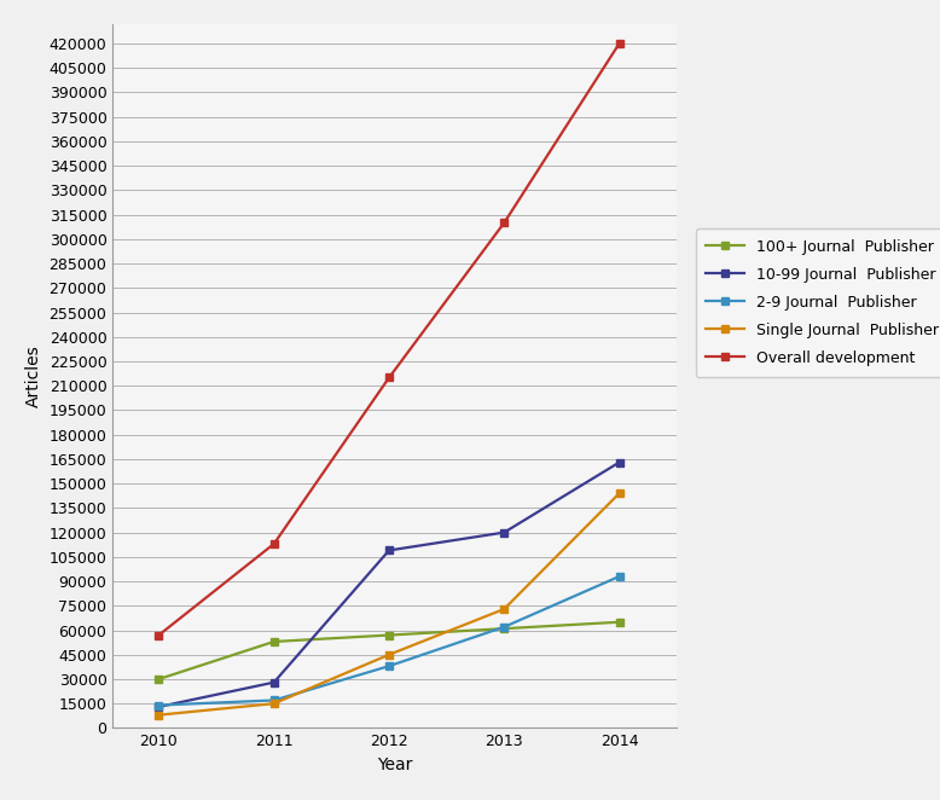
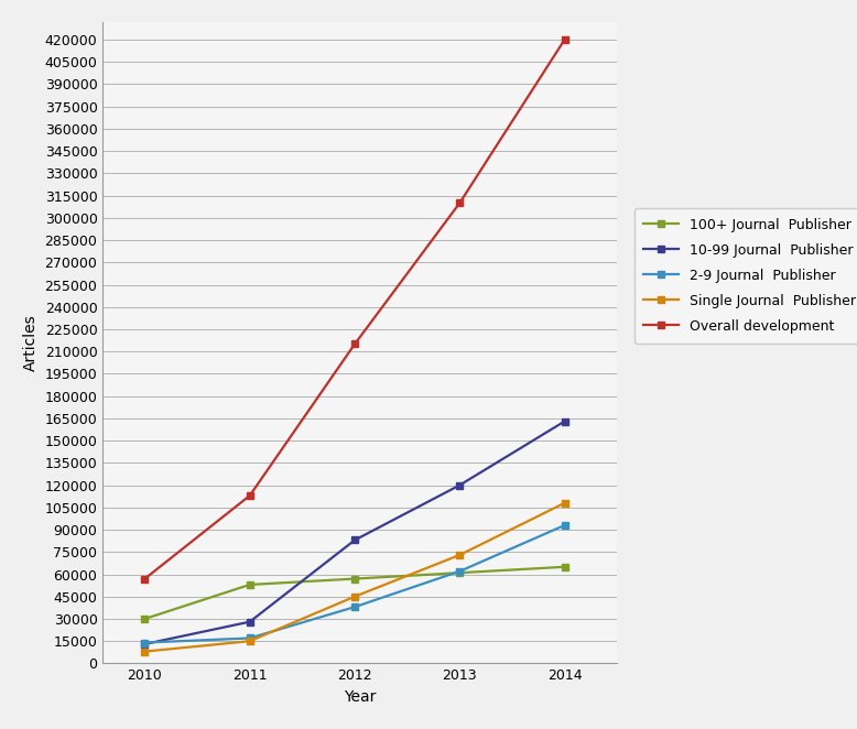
10-99 Journal Publisher/2012: 109000 -> 83000
Single Journal Publisher/2014: 144000 -> 108000
